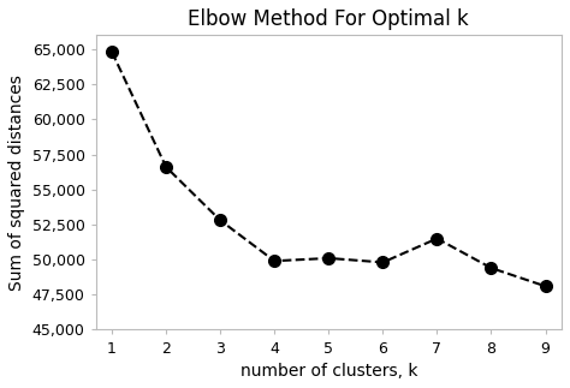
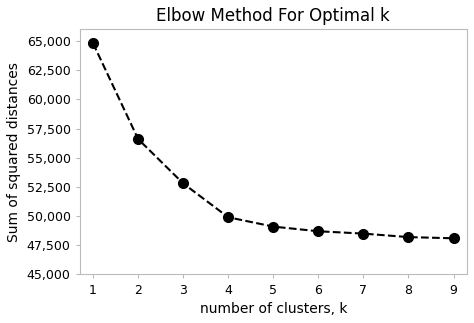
5: 50,100 -> 49,100
6: 49,800 -> 48,700
7: 51,500 -> 48,500
8: 49,400 -> 48,200
